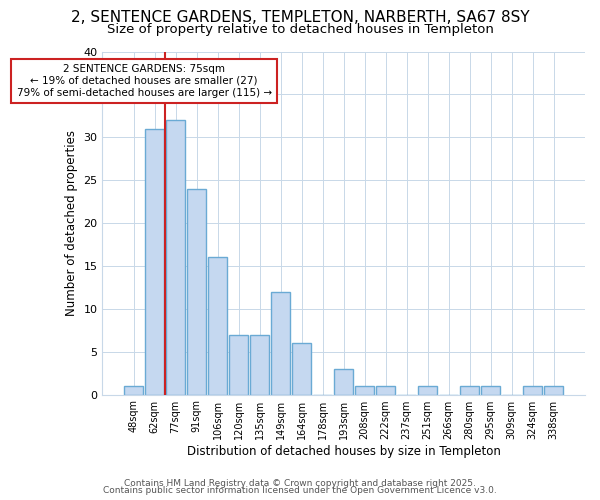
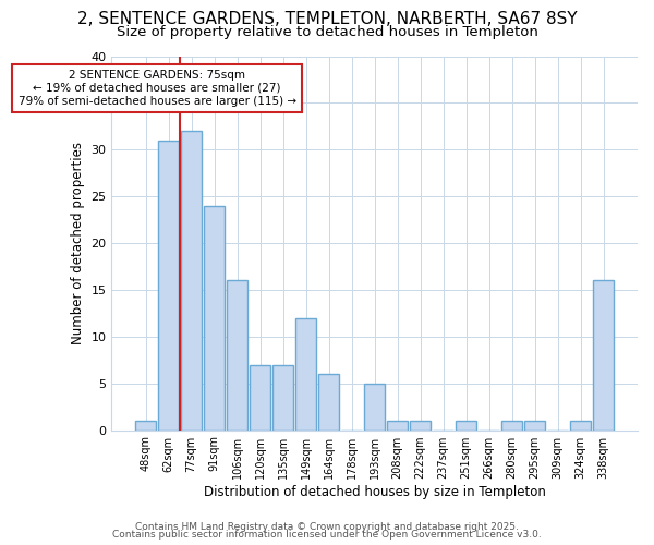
193sqm: 3 -> 5
338sqm: 1 -> 16
